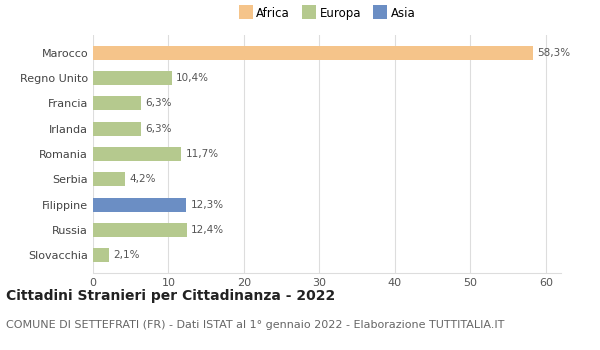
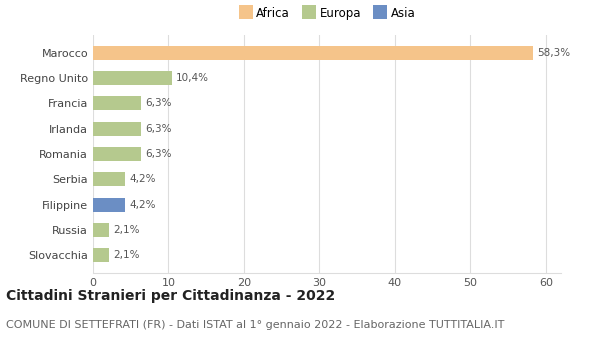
Romania: 11,7% -> 6,3%
Filippine: 12,3% -> 4,2%
Russia: 12,4% -> 2,1%
